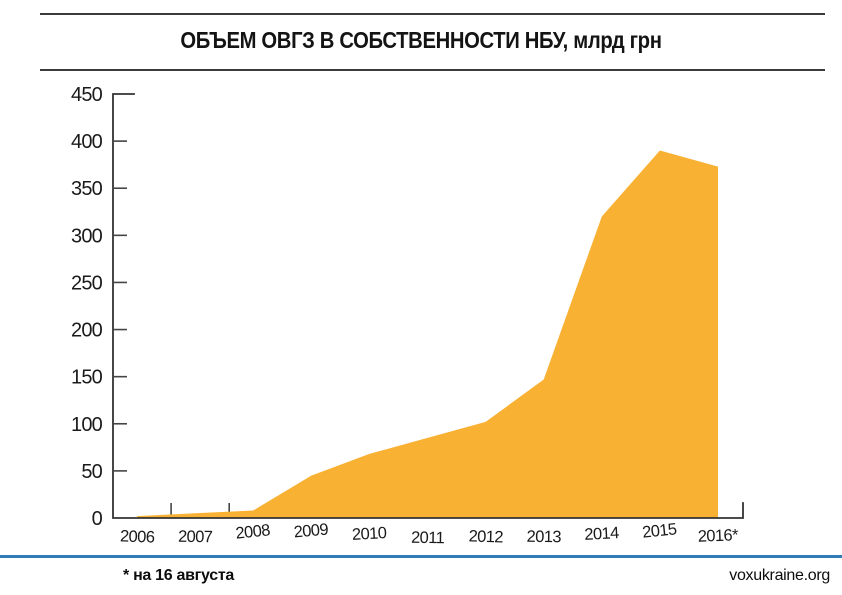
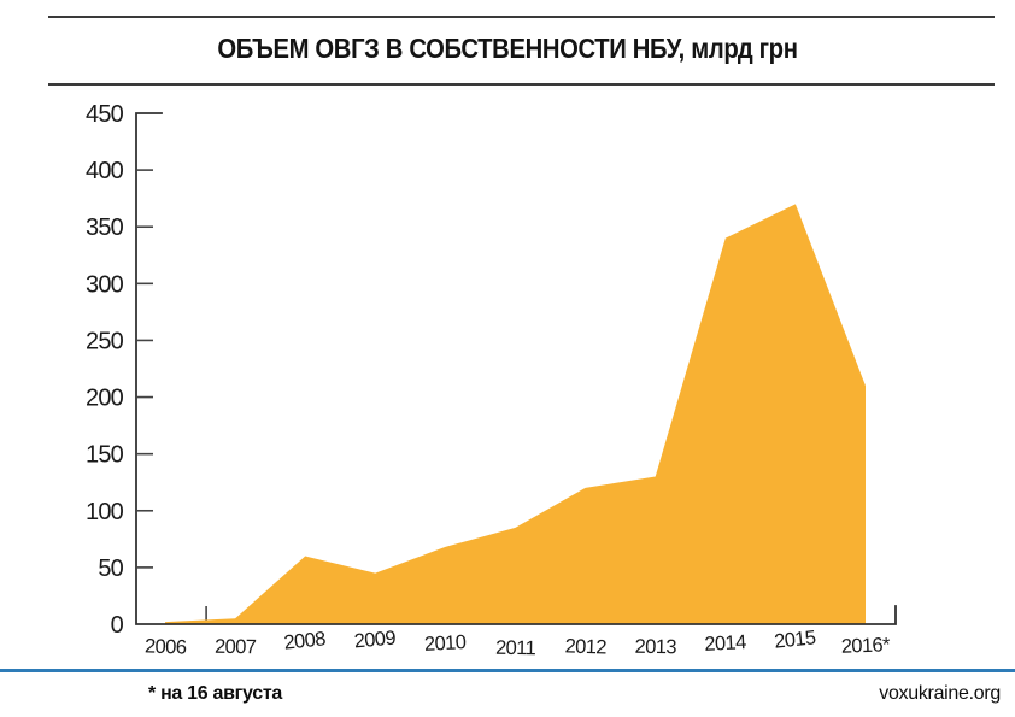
2008: 10 -> 60
2012: 100 -> 120
2013: 150 -> 130
2014: 320 -> 340
2015: 390 -> 370
2016*: 370 -> 210
